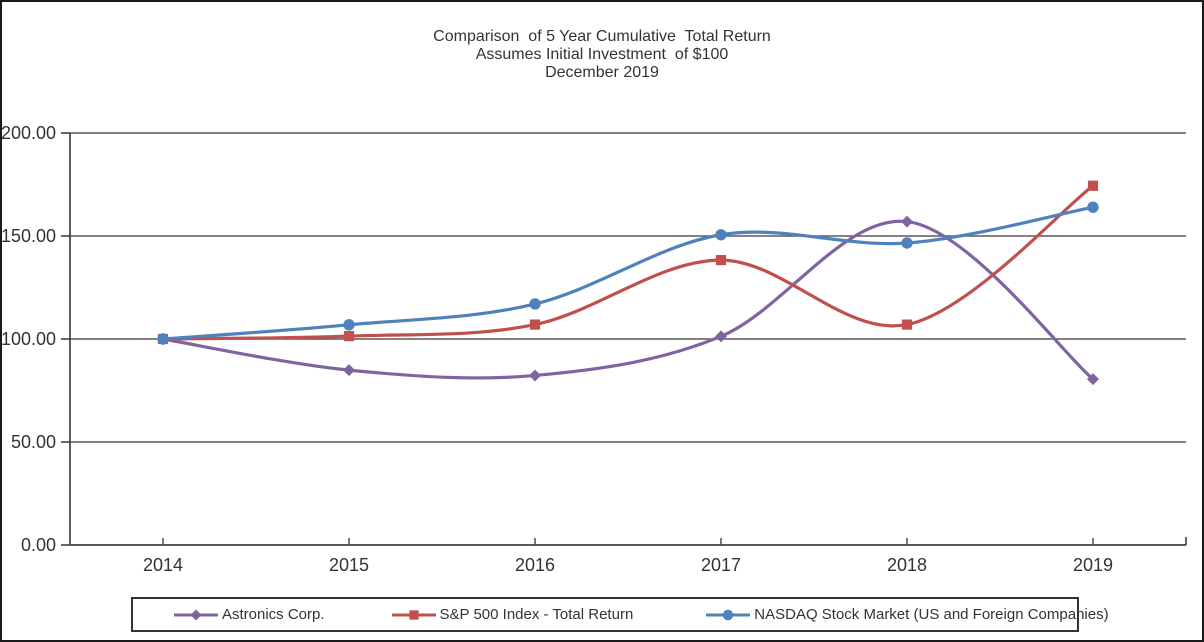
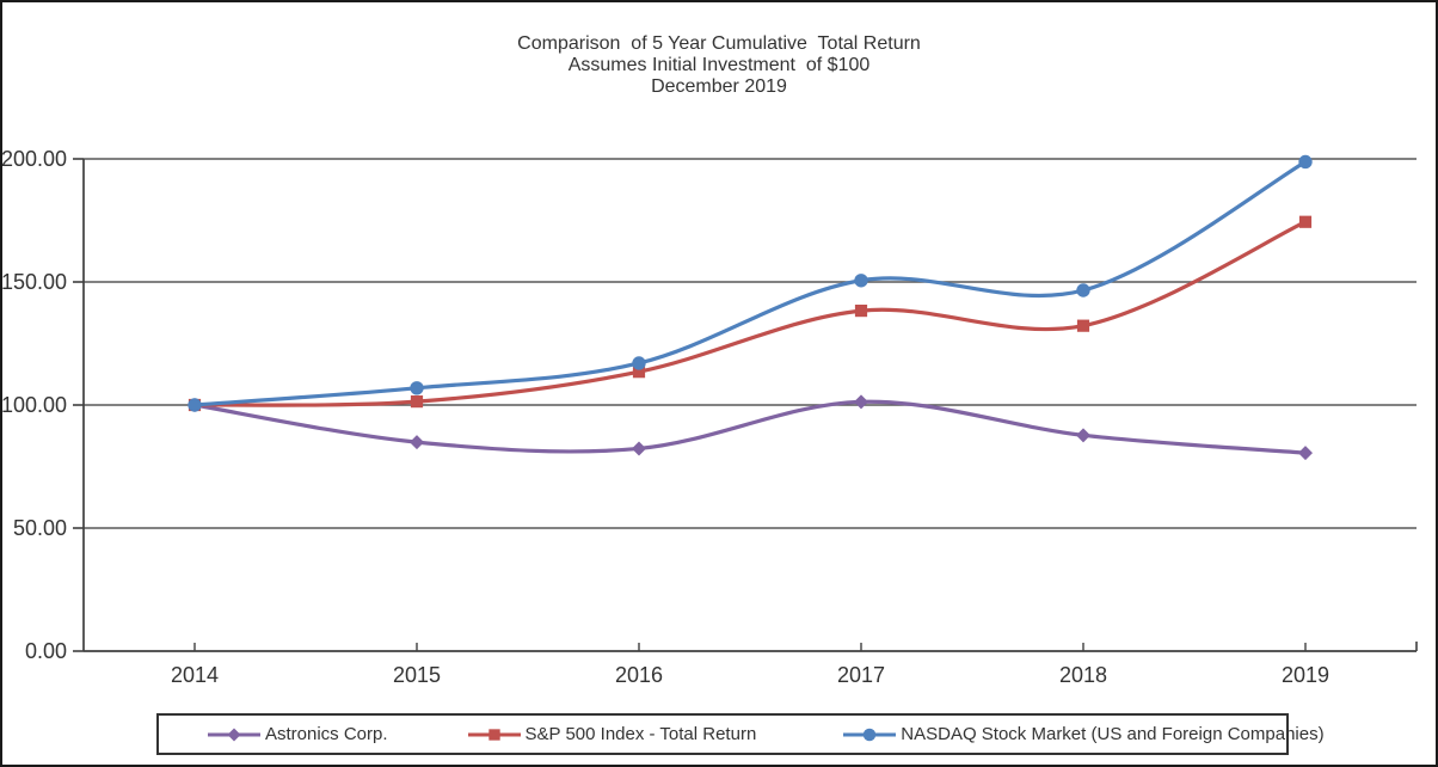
S&P 500 Index - Total Return/2016: 107 -> 114
Astronics Corp./2018: 157 -> 88
S&P 500 Index - Total Return/2018: 107 -> 132
NASDAQ Stock Market (US and Foreign Companies)/2019: 164 -> 199
